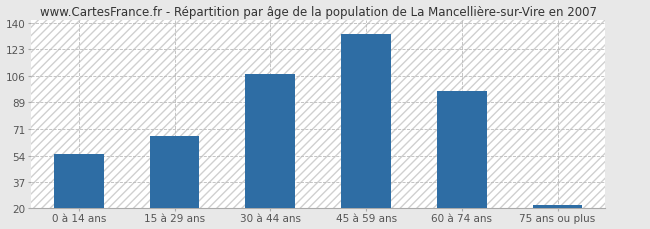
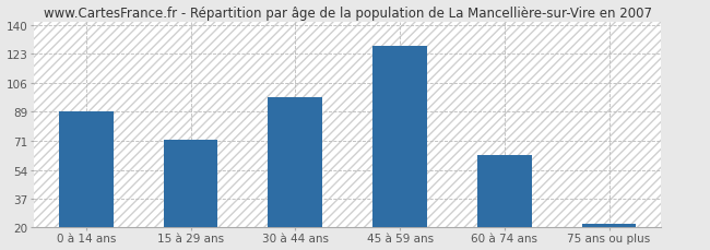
0 à 14 ans: 55 -> 89
15 à 29 ans: 67 -> 72
30 à 44 ans: 107 -> 97
45 à 59 ans: 133 -> 128
60 à 74 ans: 96 -> 63
